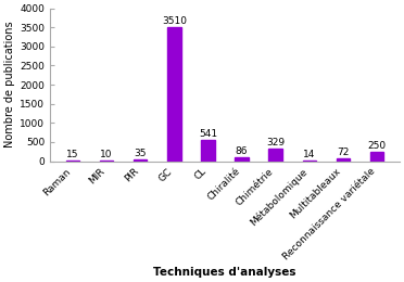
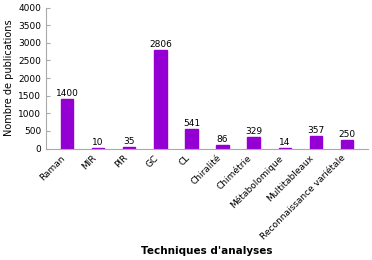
Raman: 15 -> 1400
GC: 3510 -> 2806
Multitableaux: 72 -> 357
